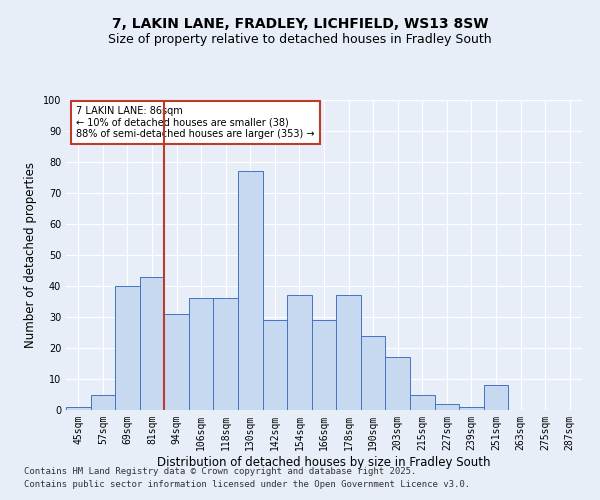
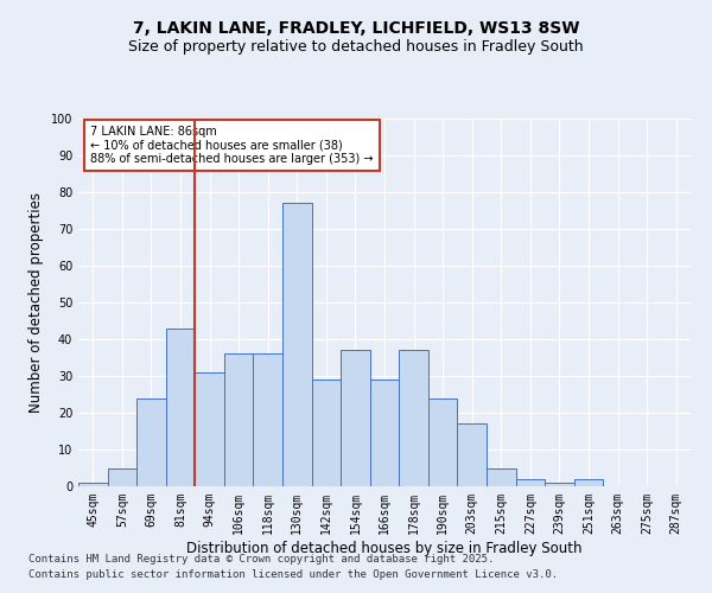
69sqm: 40 -> 24
251sqm: 8 -> 2
